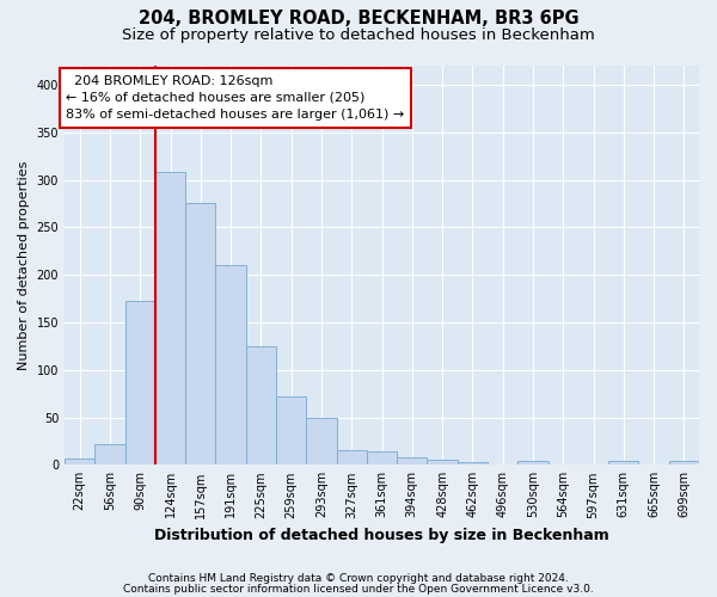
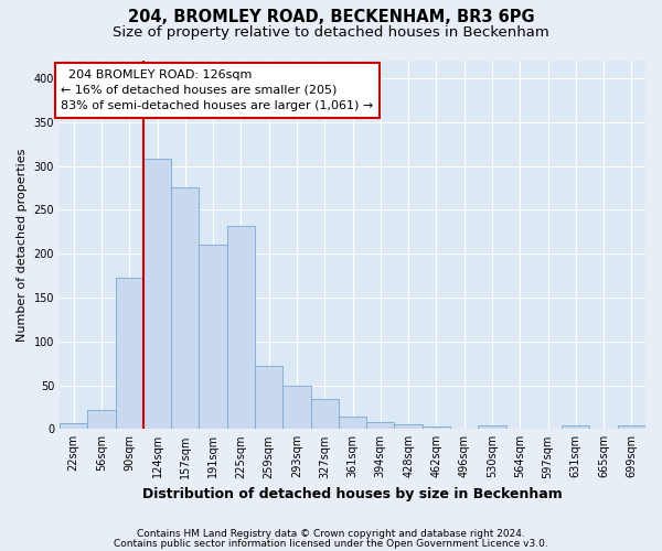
225sqm: 125 -> 232
327sqm: 15 -> 34
